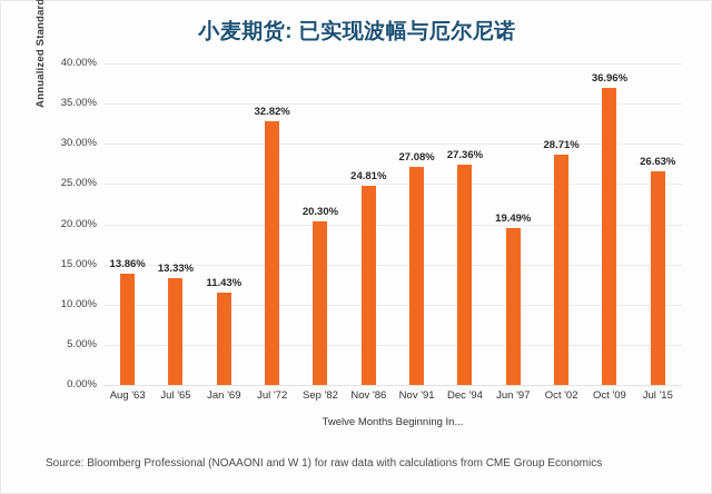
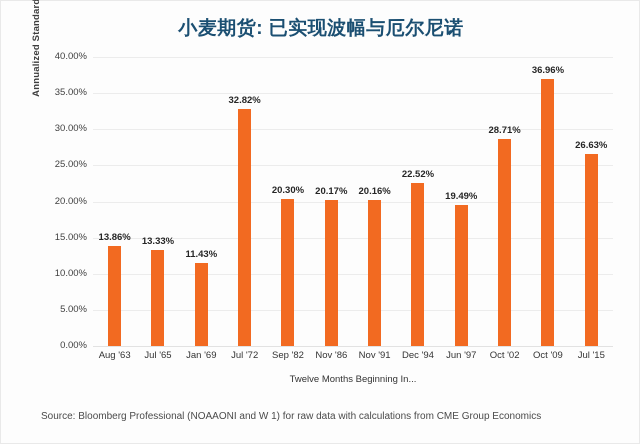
Nov '86: 24.81% -> 20.17%
Nov '91: 27.08% -> 20.16%
Dec '94: 27.36% -> 22.52%
